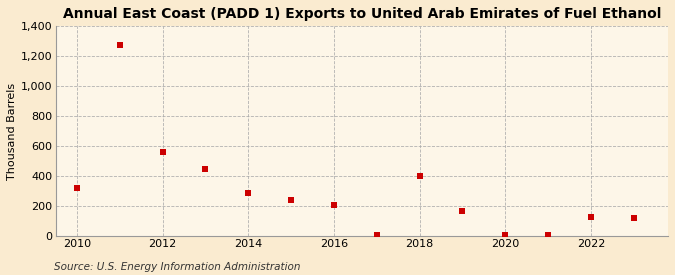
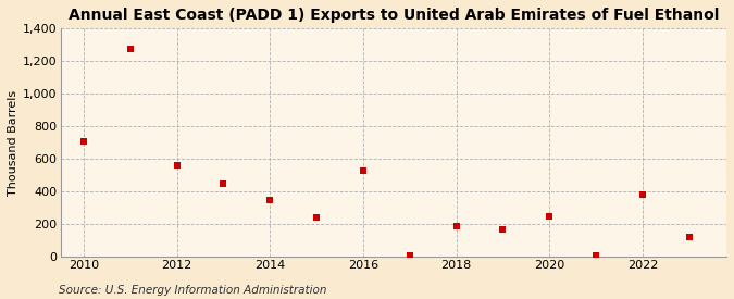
2010: 320 -> 710
2014: 290 -> 350
2016: 210 -> 530
2018: 400 -> 190
2020: 0 -> 250
2022: 120 -> 380
